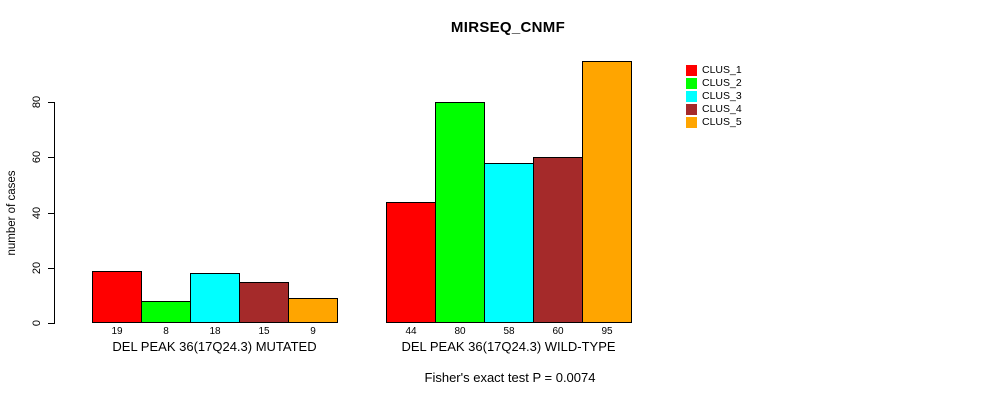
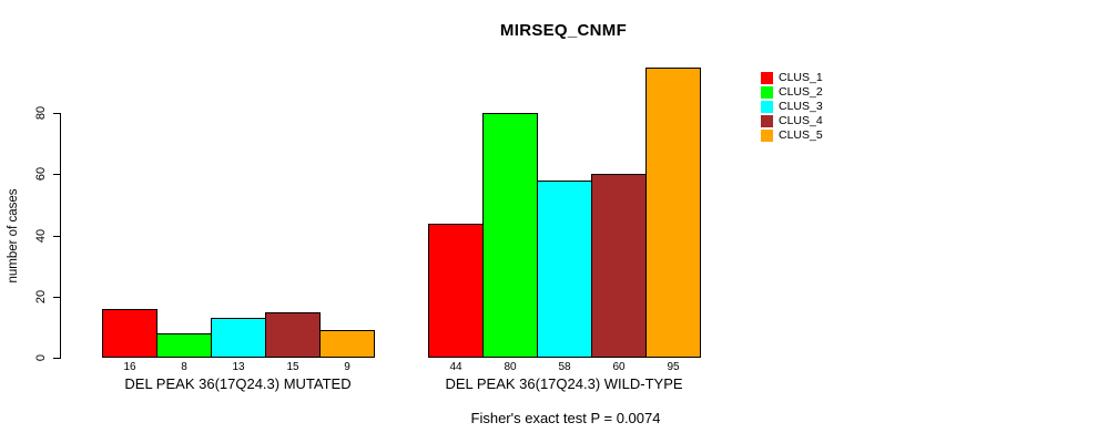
CLUS_1/DEL PEAK 36(17Q24.3) MUTATED: 19 -> 16
CLUS_3/DEL PEAK 36(17Q24.3) MUTATED: 18 -> 13
